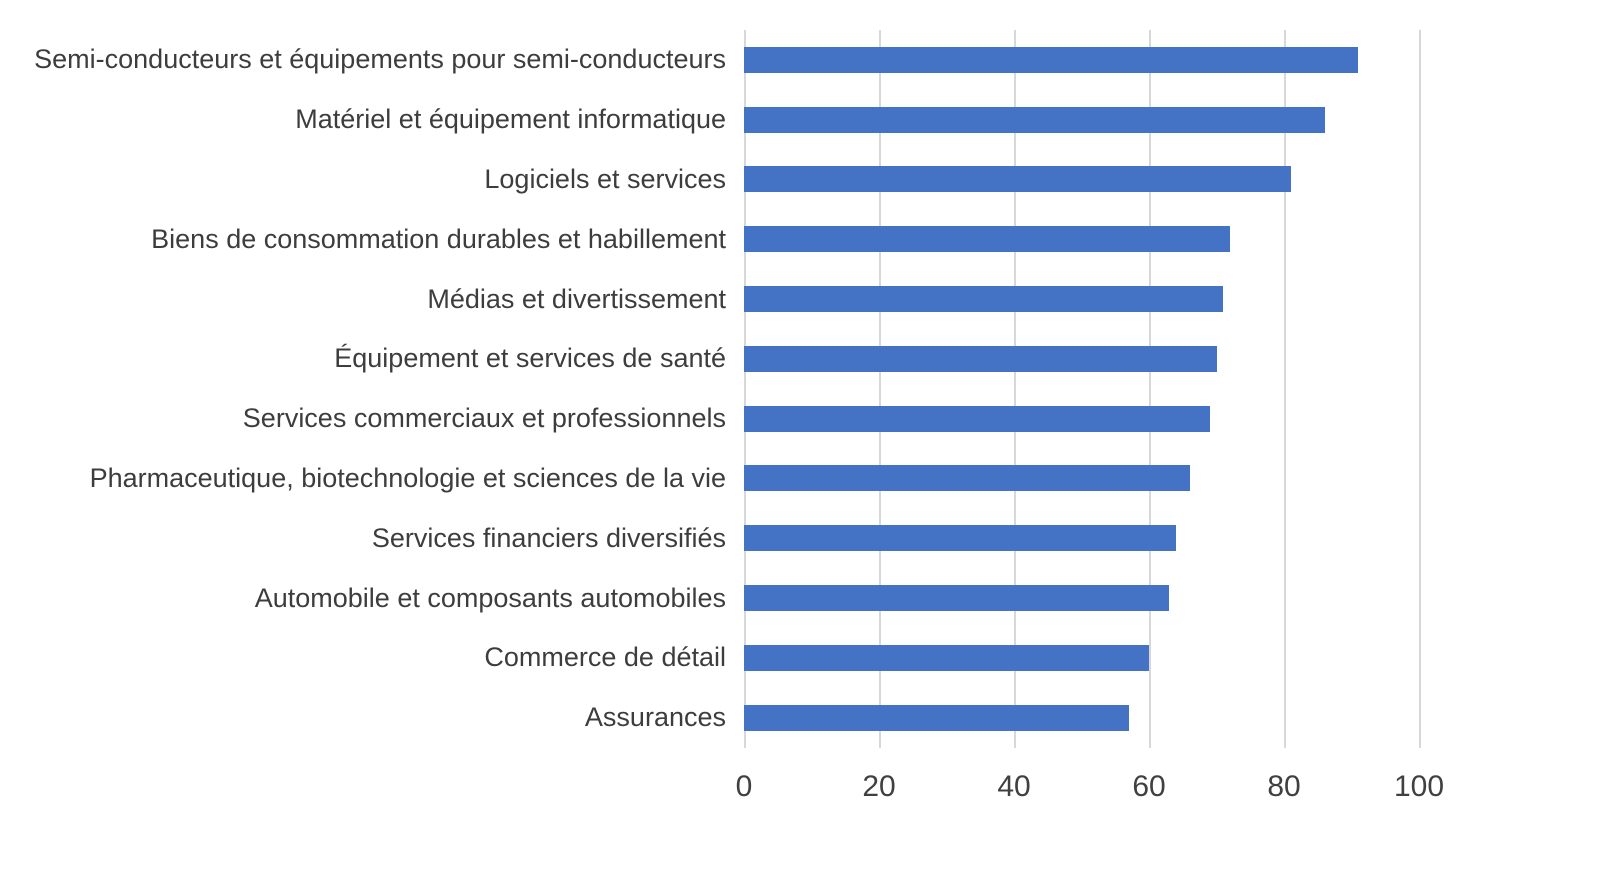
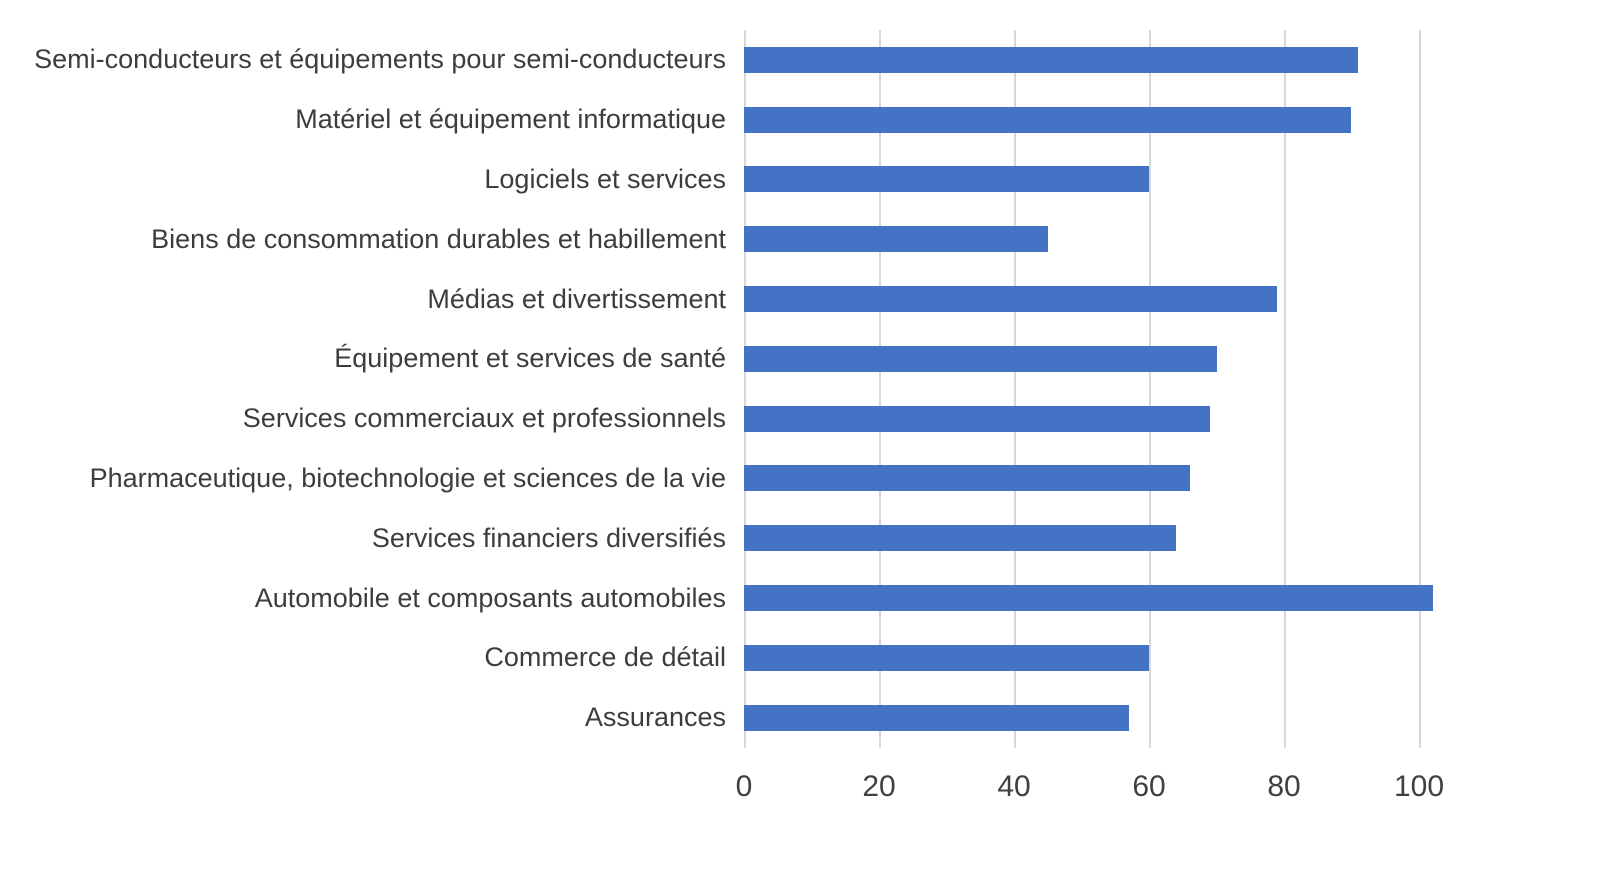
Matériel et équipement informatique: 86 -> 90
Logiciels et services: 81 -> 60
Biens de consommation durables et habillement: 72 -> 45
Médias et divertissement: 71 -> 79
Automobile et composants automobiles: 63 -> 102
